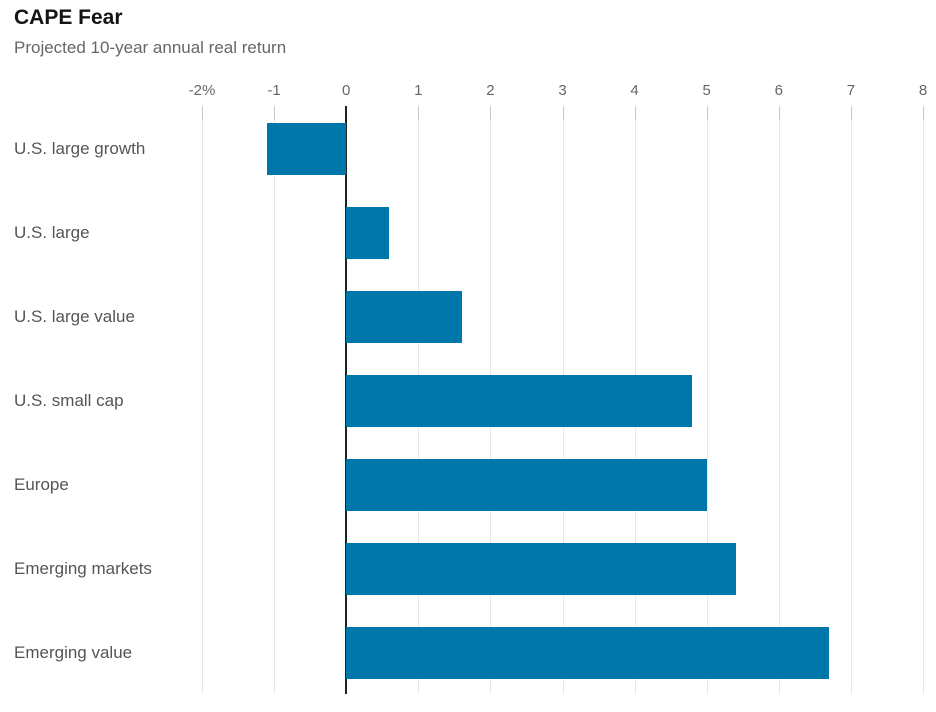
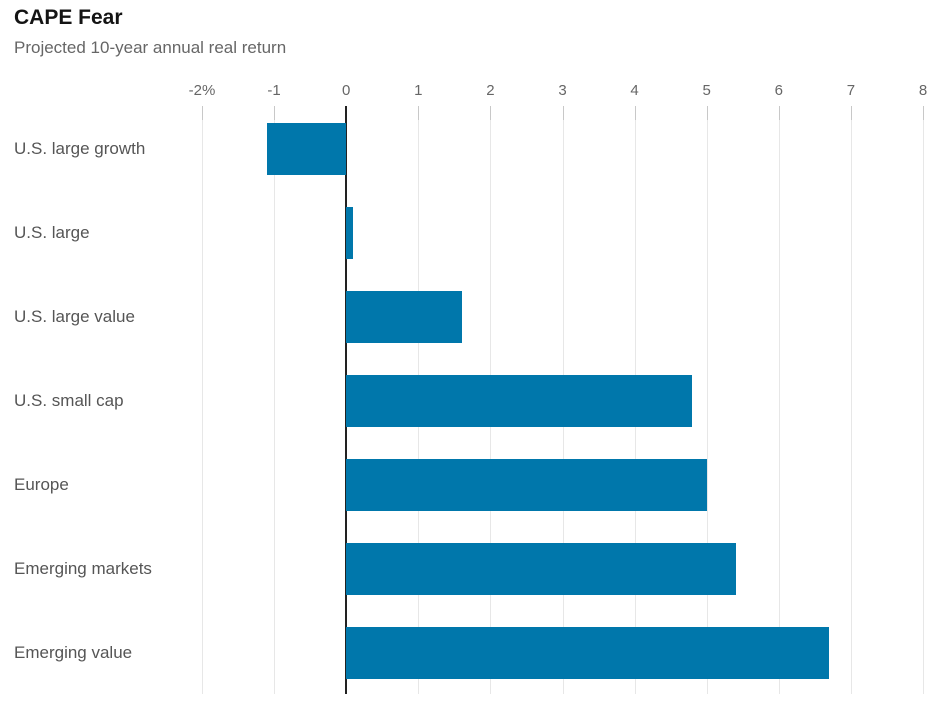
U.S. large: 0.6 -> 0.1
